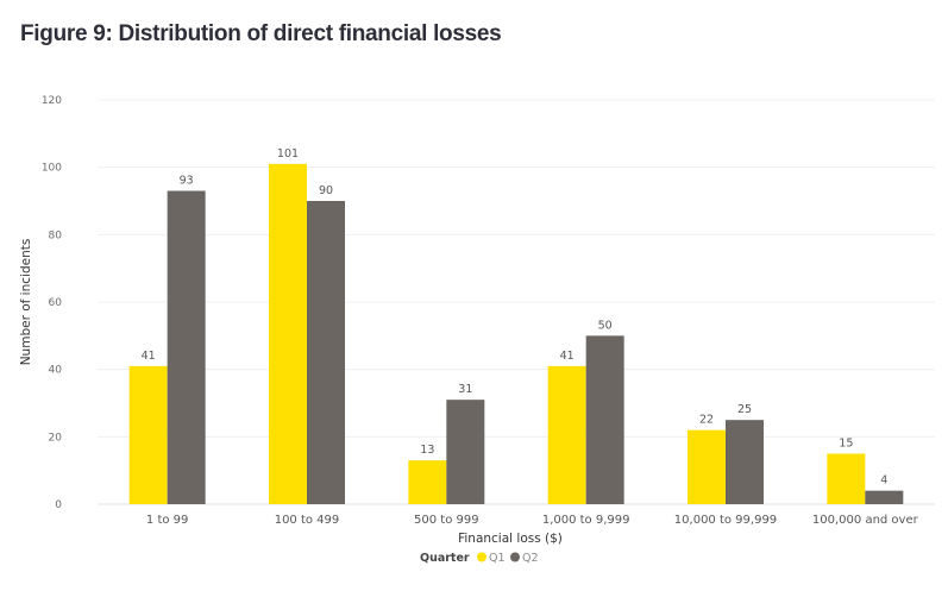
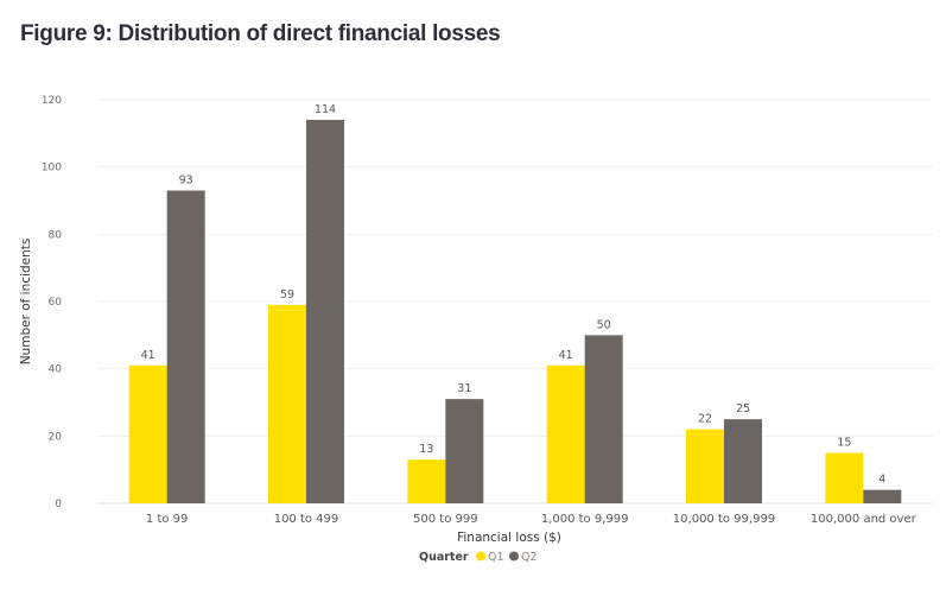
Q1/100 to 499: 101 -> 59
Q2/100 to 499: 90 -> 114
